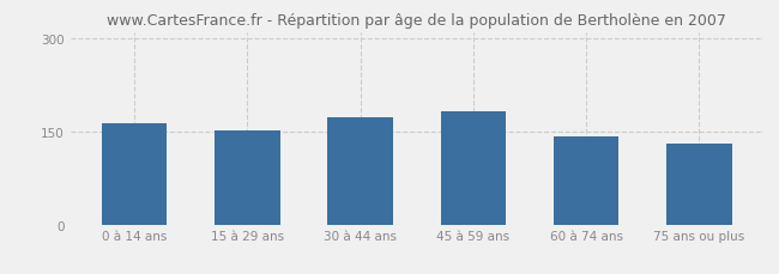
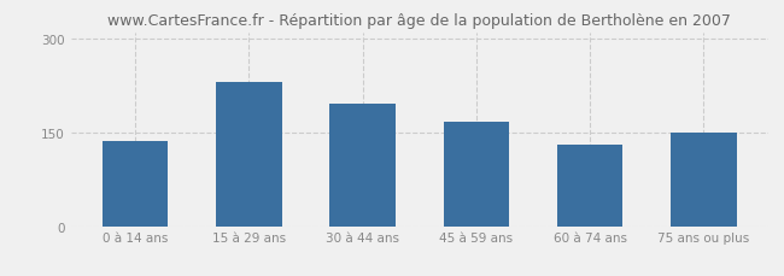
0 à 14 ans: 163 -> 136
15 à 29 ans: 152 -> 230
30 à 44 ans: 172 -> 196
45 à 59 ans: 182 -> 166
60 à 74 ans: 141 -> 130
75 ans ou plus: 130 -> 150
